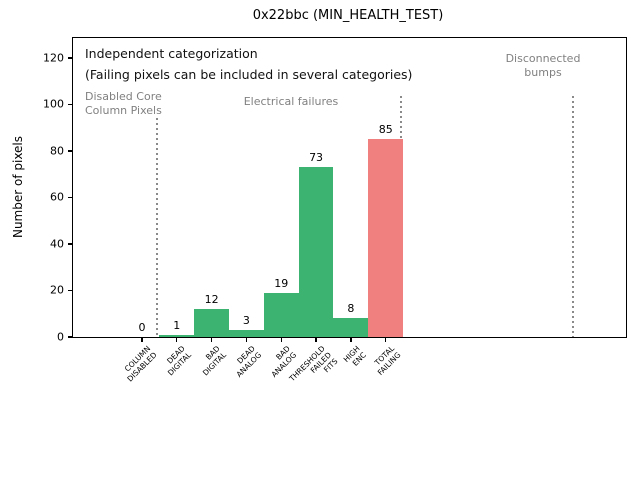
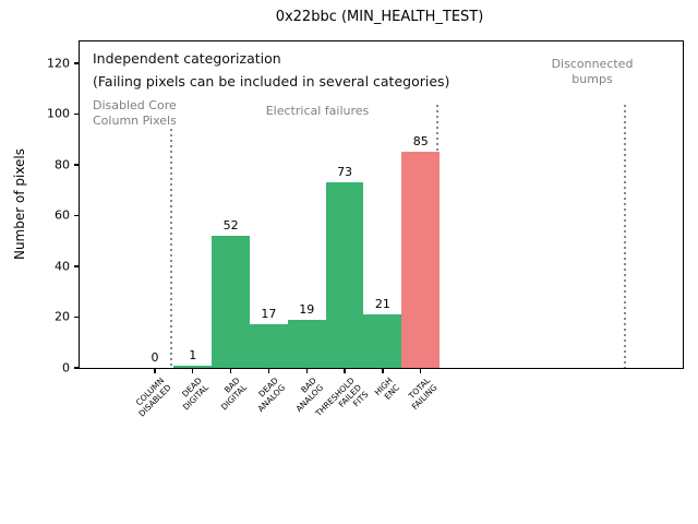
BAD DIGITAL: 12 -> 52
DEAD ANALOG: 3 -> 17
HIGH ENC: 8 -> 21
